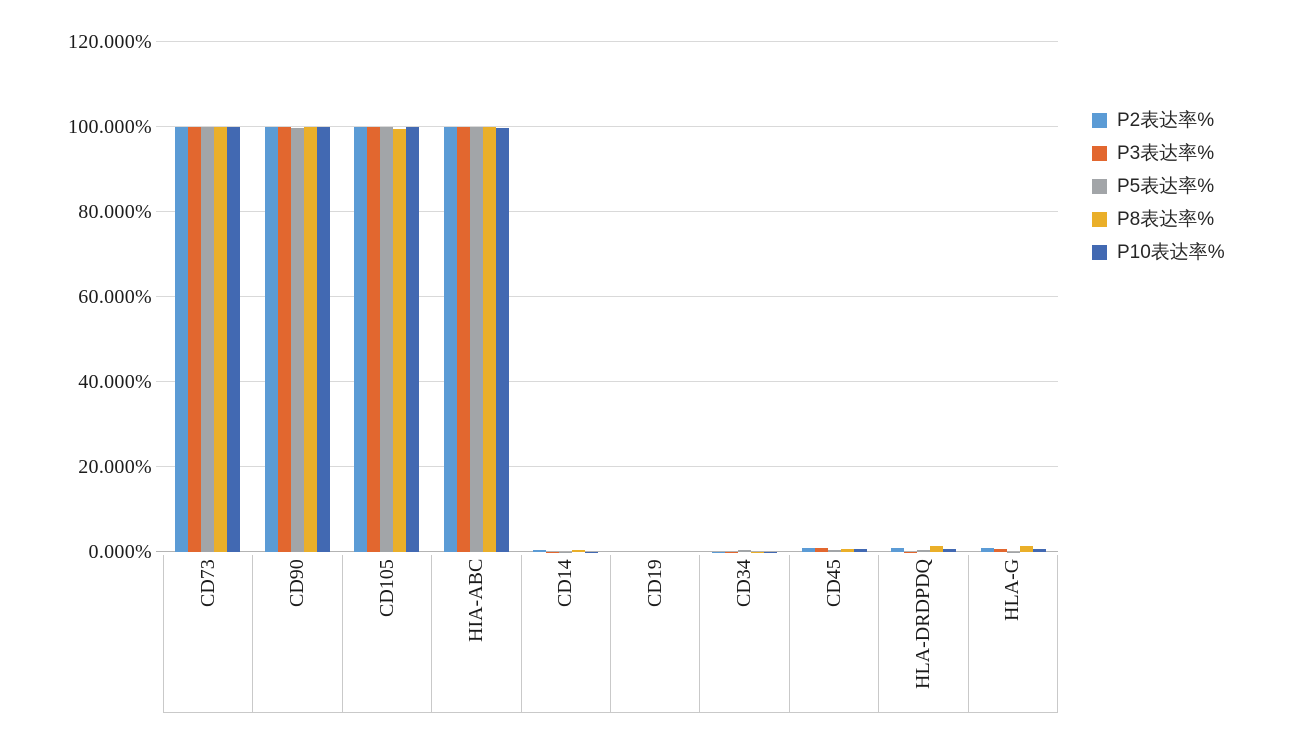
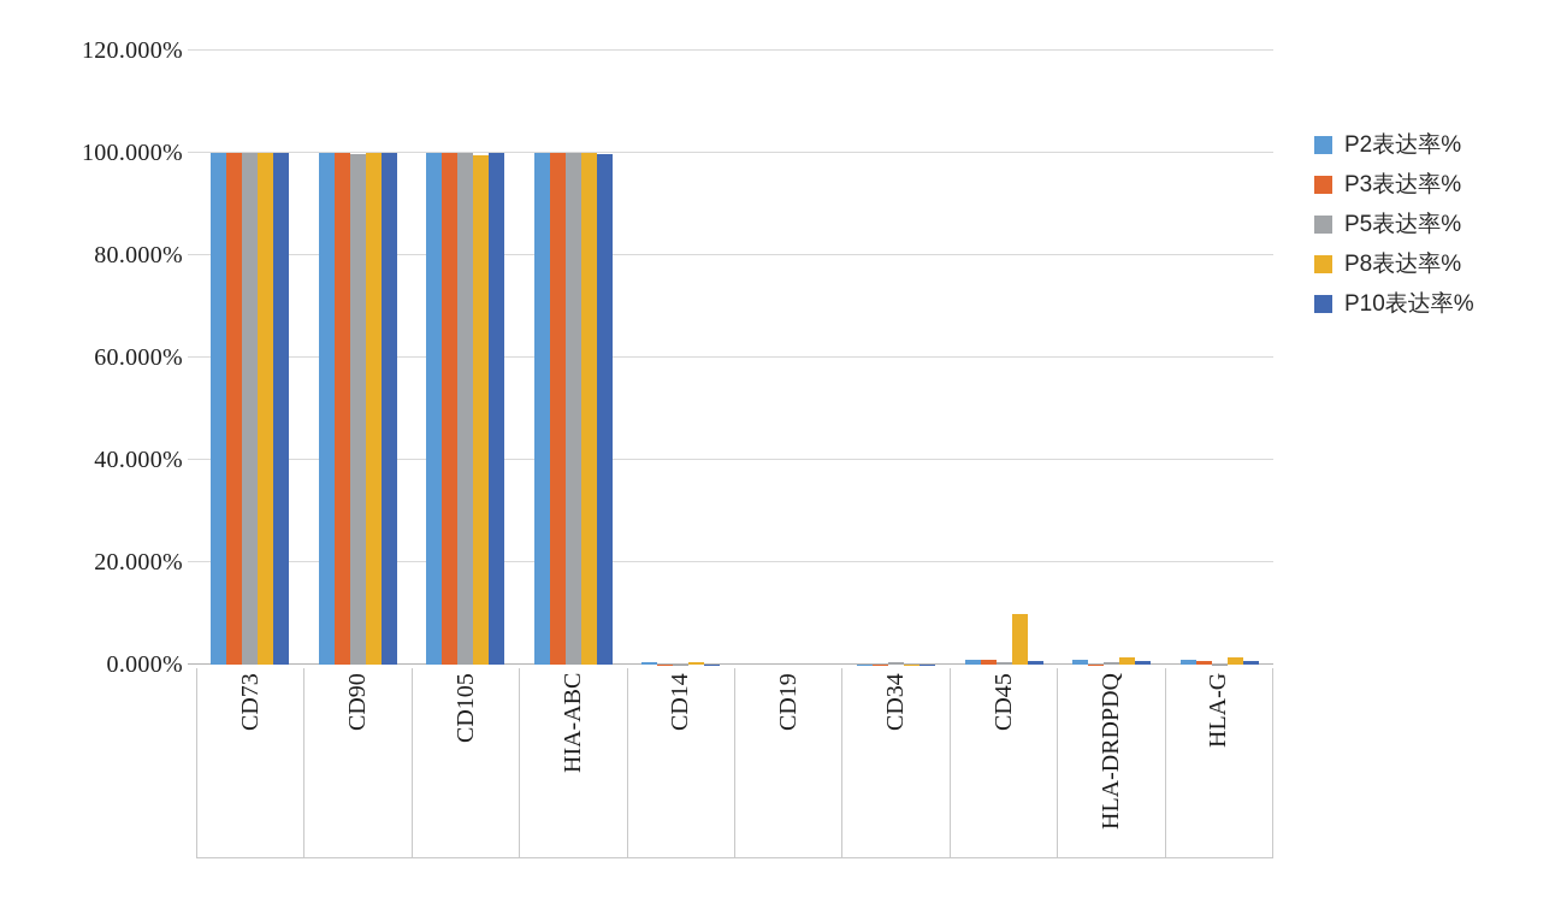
P8表达率%/CD45: 1% -> 10%
